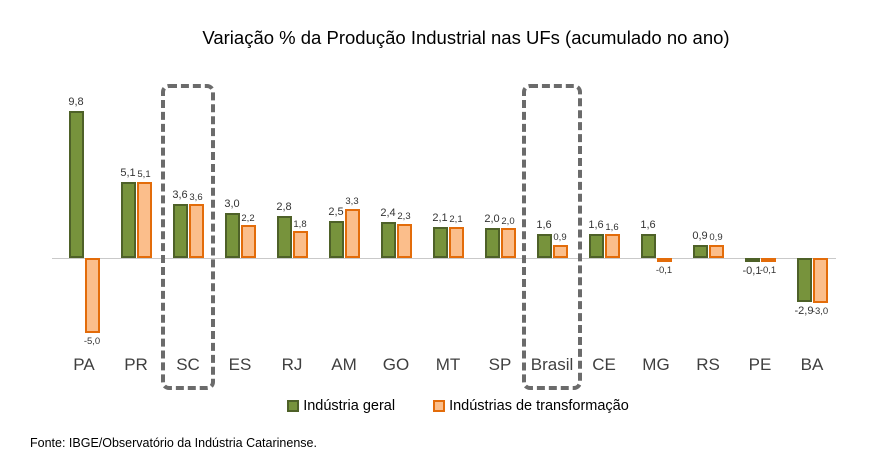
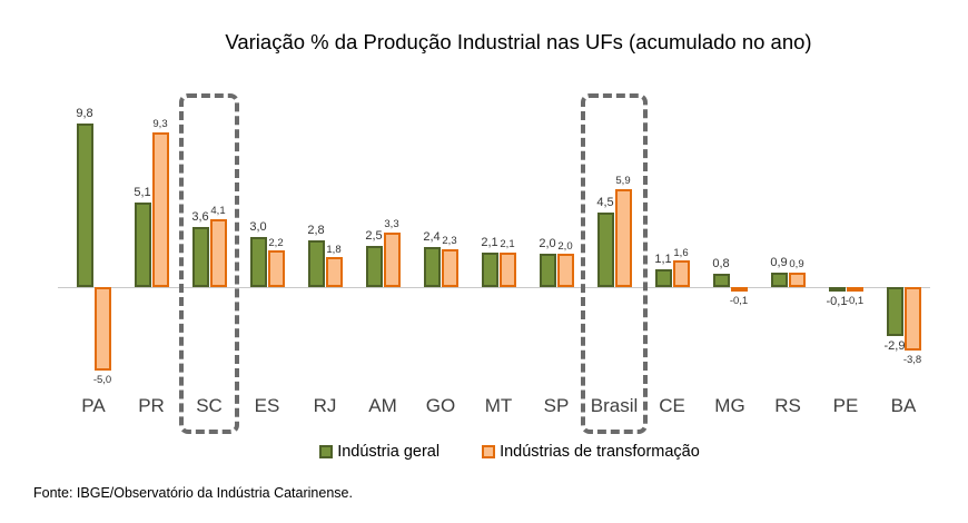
Indústrias de transformação/PR: 5,1 -> 9,3
Indústrias de transformação/SC: 3,6 -> 4,1
Indústria geral/Brasil: 1,6 -> 4,5
Indústrias de transformação/Brasil: 0,9 -> 5,9
Indústria geral/CE: 1,6 -> 1,1
Indústria geral/MG: 1,6 -> 0,8
Indústrias de transformação/BA: -3,0 -> -3,8
